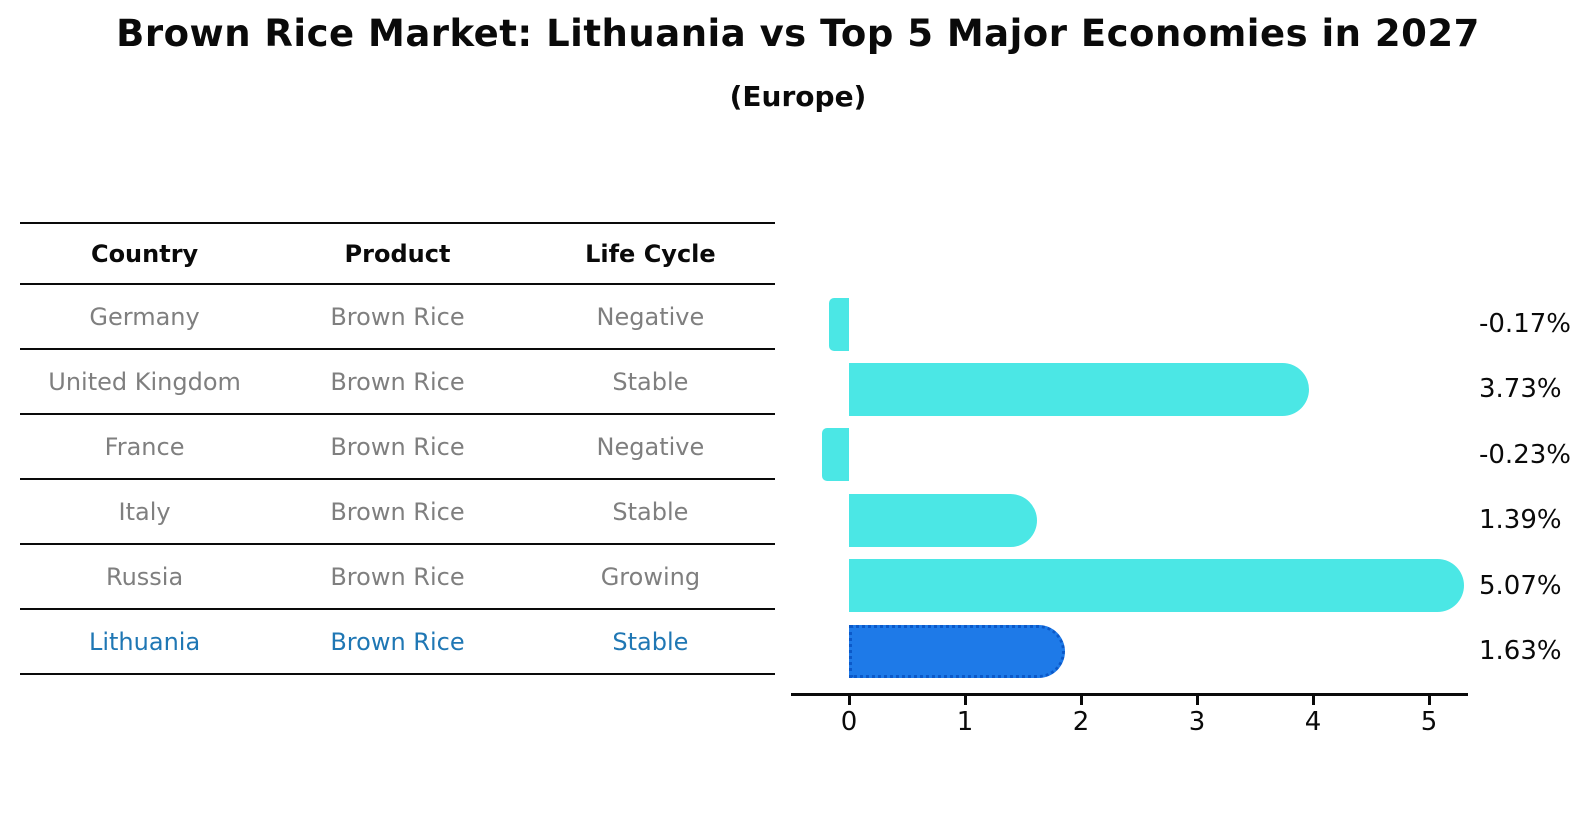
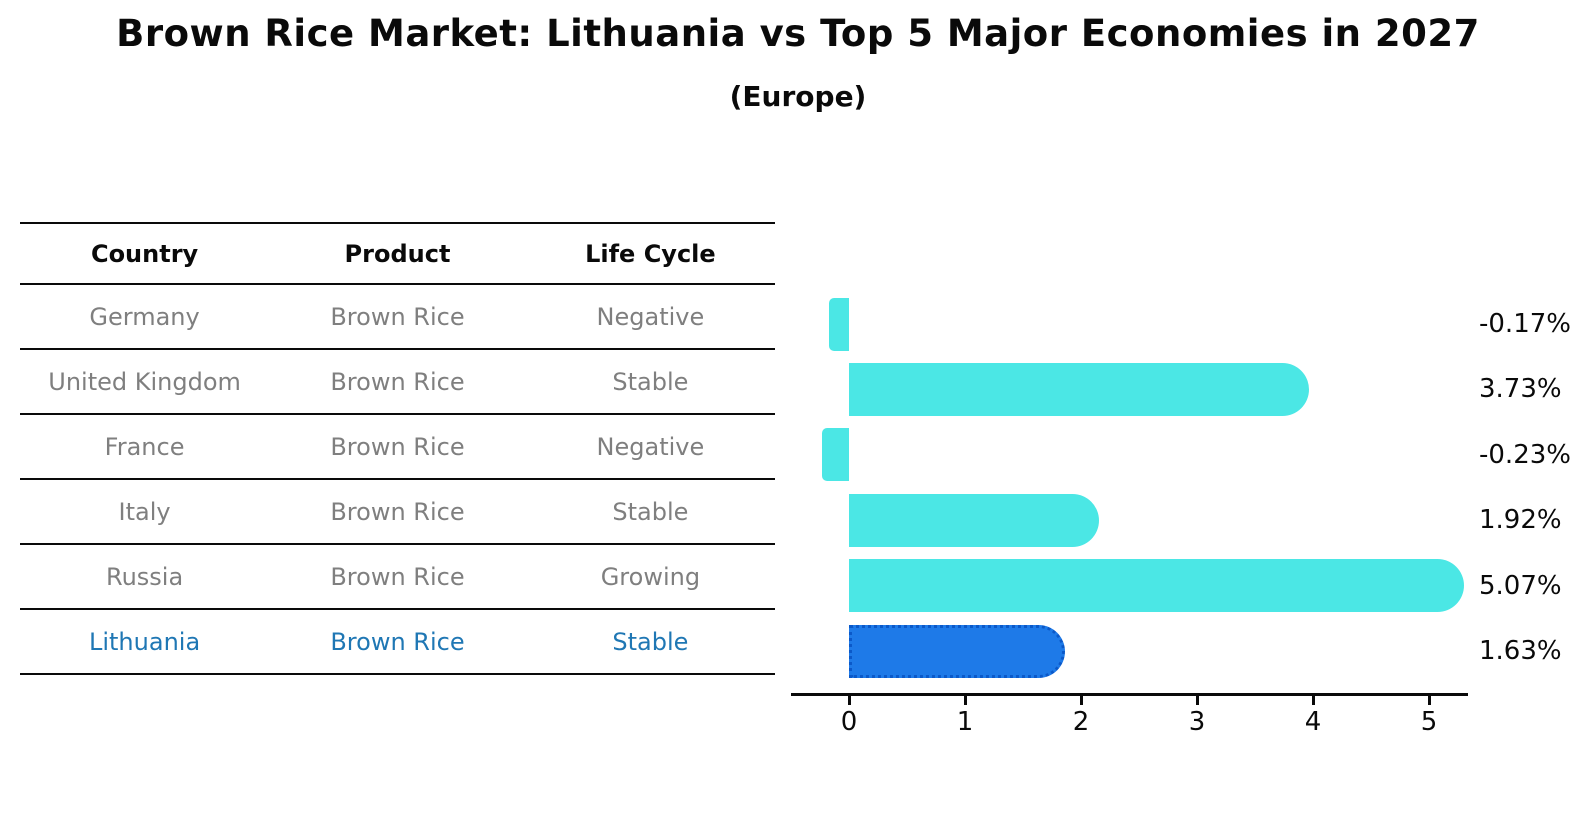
Italy: 1.39% -> 1.92%
